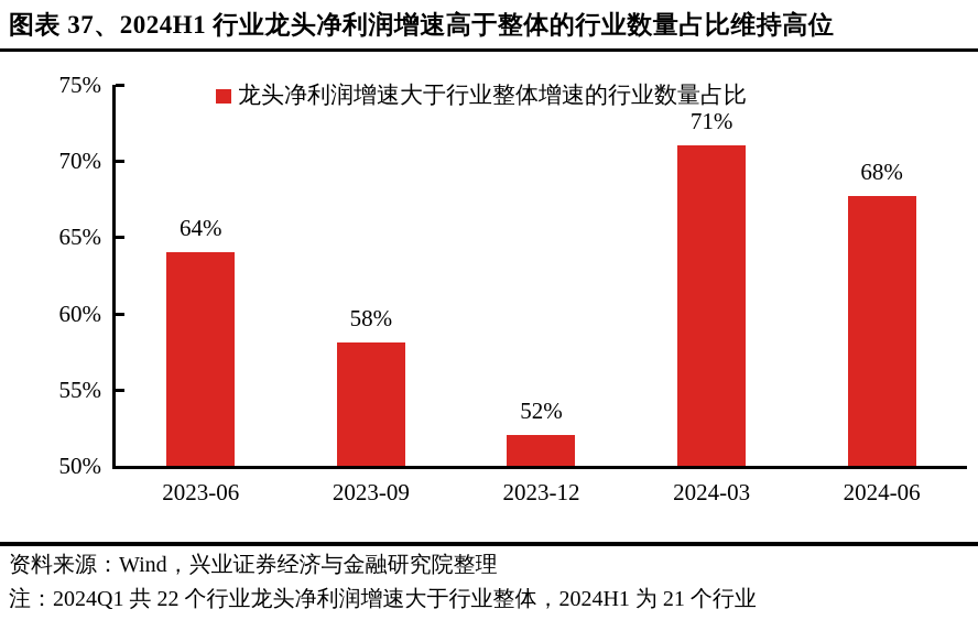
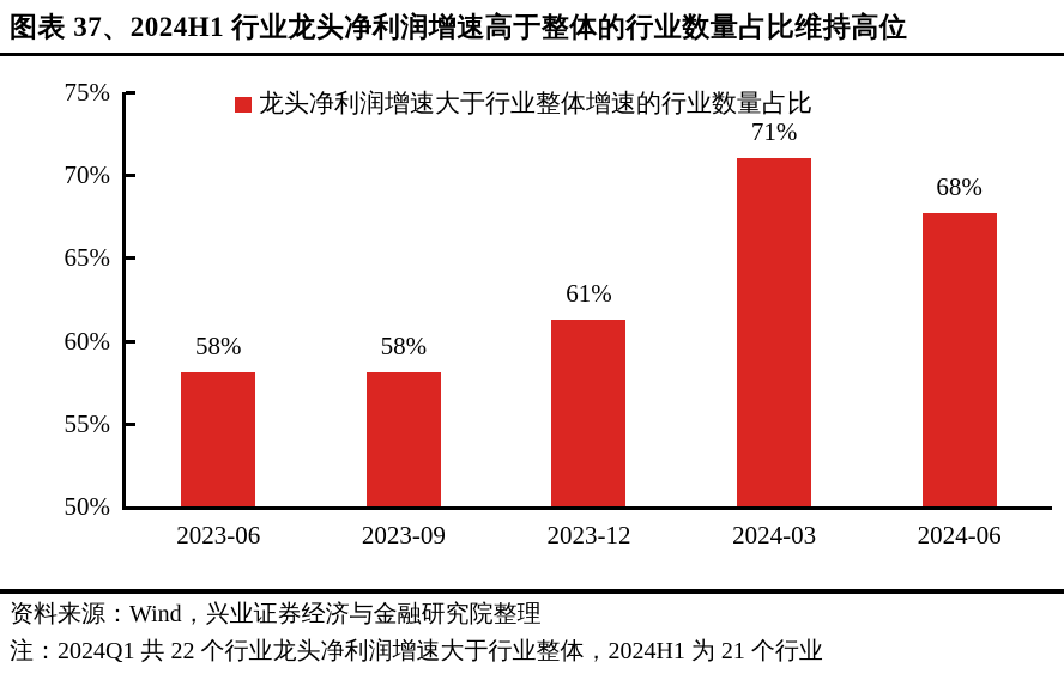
2023-06: 64% -> 58%
2023-12: 52% -> 61%
